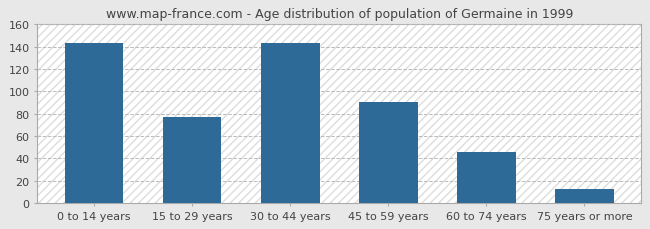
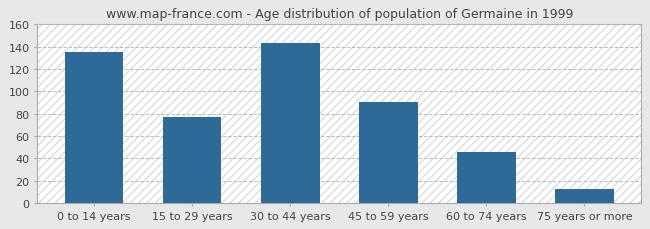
0 to 14 years: 143 -> 135
